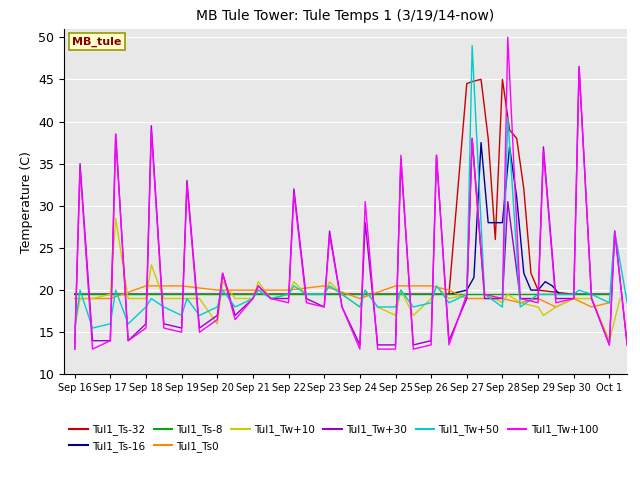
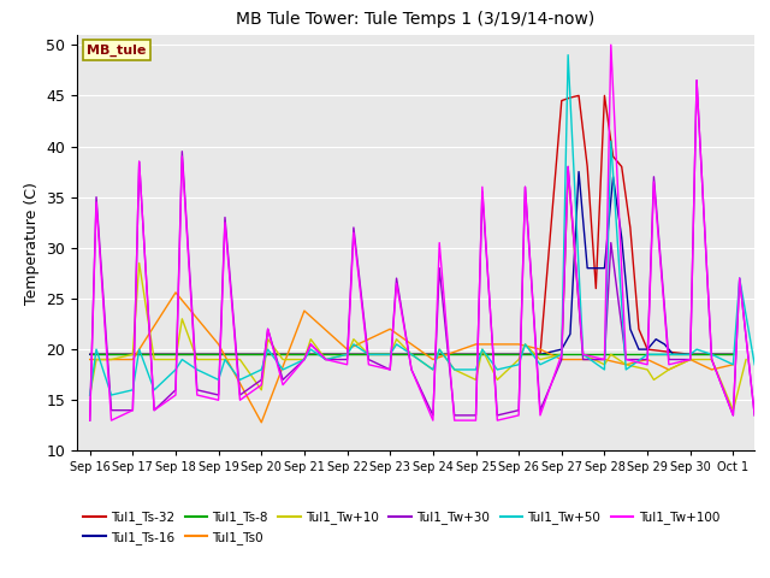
Tul1_Ts0/Sep 18: 20.5 -> 25.6
Tul1_Ts0/Sep 20: 20.0 -> 12.8
Tul1_Ts0/Sep 21: 20.0 -> 23.8
Tul1_Ts0/Sep 23: 20.5 -> 22.0
